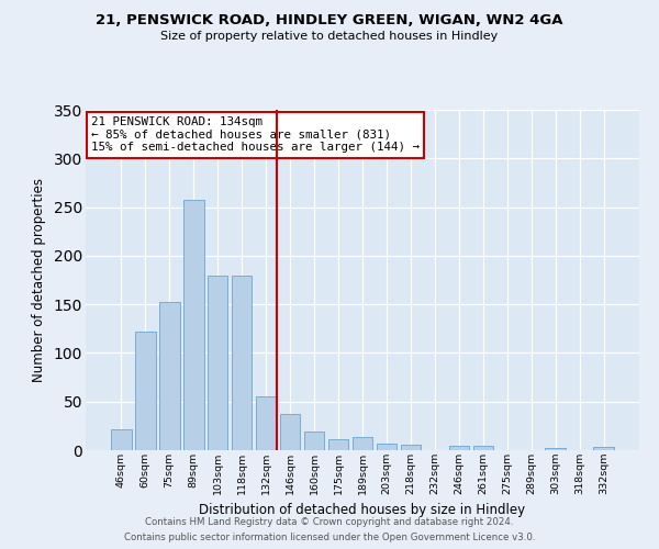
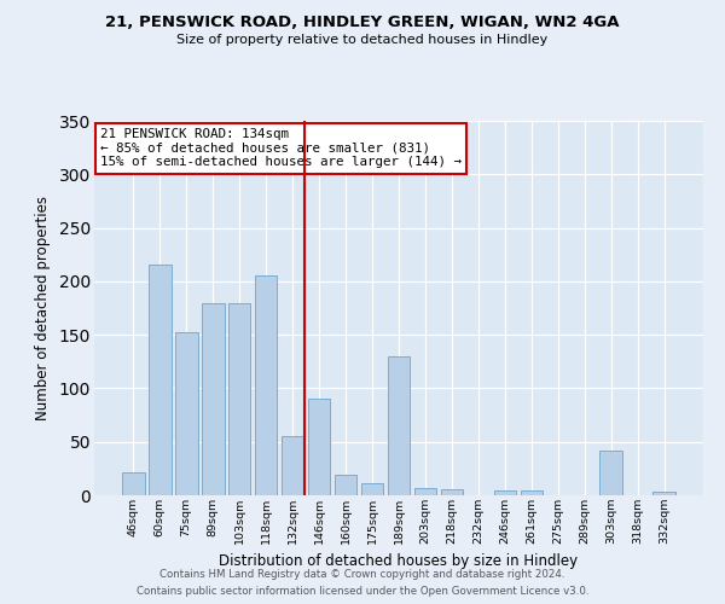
60sqm: 122 -> 216
89sqm: 257 -> 180
118sqm: 180 -> 206
146sqm: 37 -> 90
189sqm: 13 -> 130
303sqm: 2 -> 42
